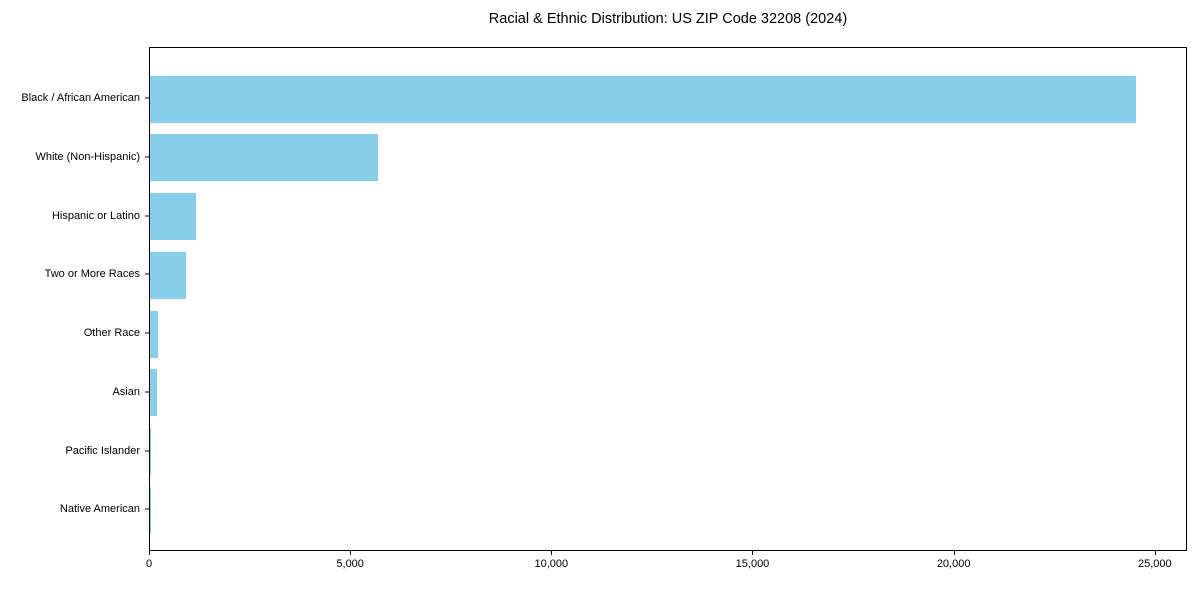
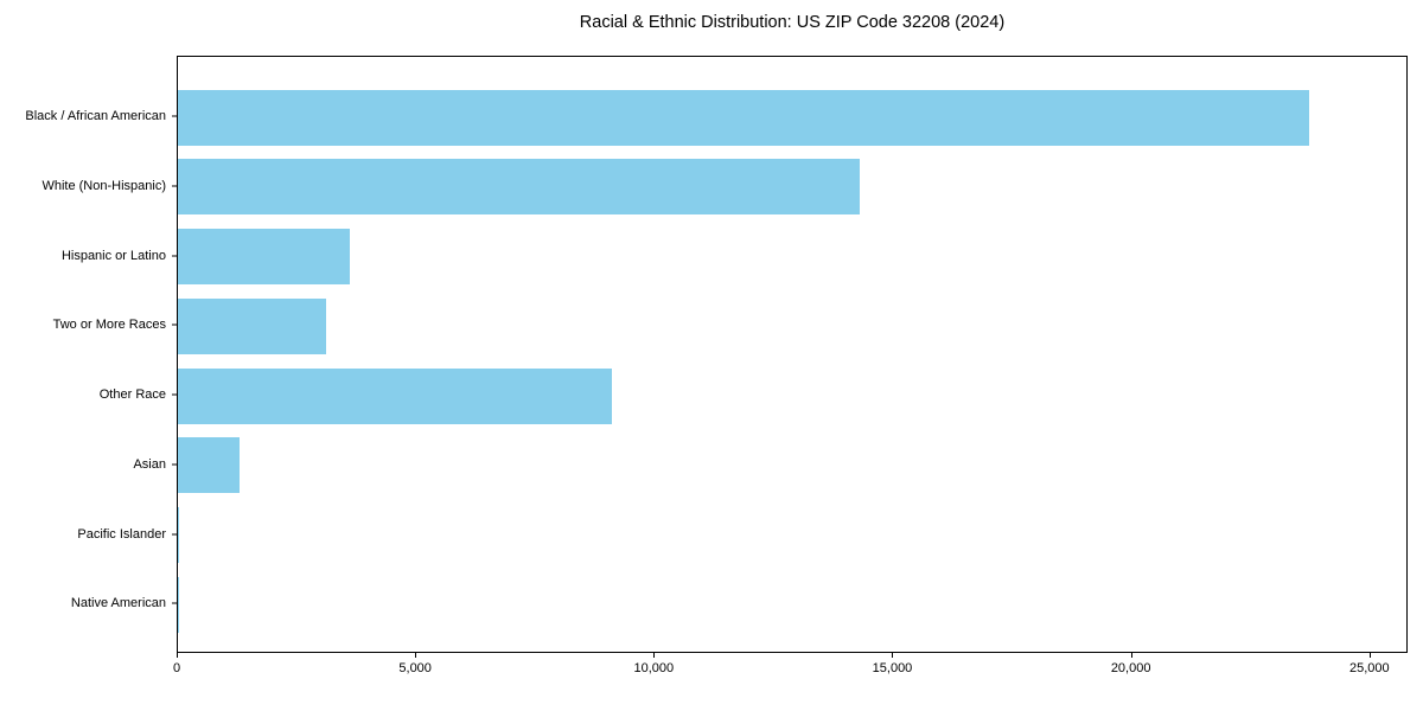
Black / African American: 24500 -> 23700
White (Non-Hispanic): 5700 -> 14300
Hispanic or Latino: 1100 -> 3600
Two or More Races: 900 -> 3100
Other Race: 200 -> 9100
Asian: 200 -> 1300
